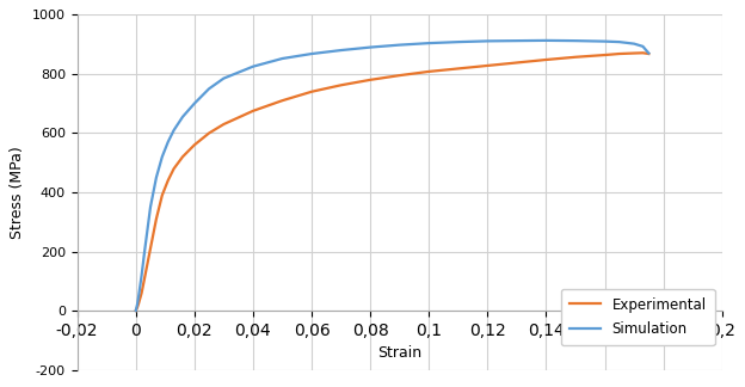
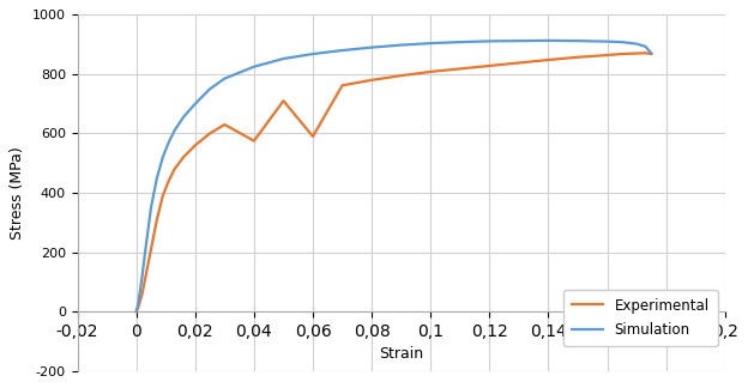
Experimental/0,04: 675 -> 575
Experimental/0,06: 740 -> 590
